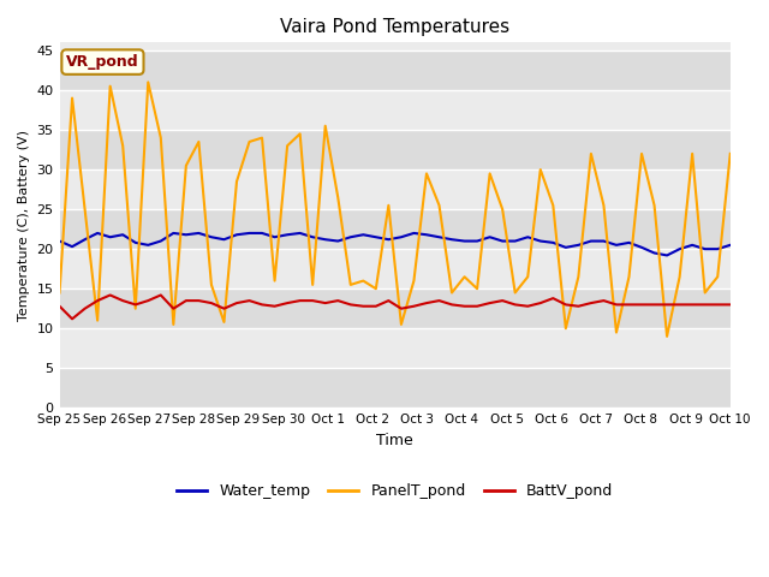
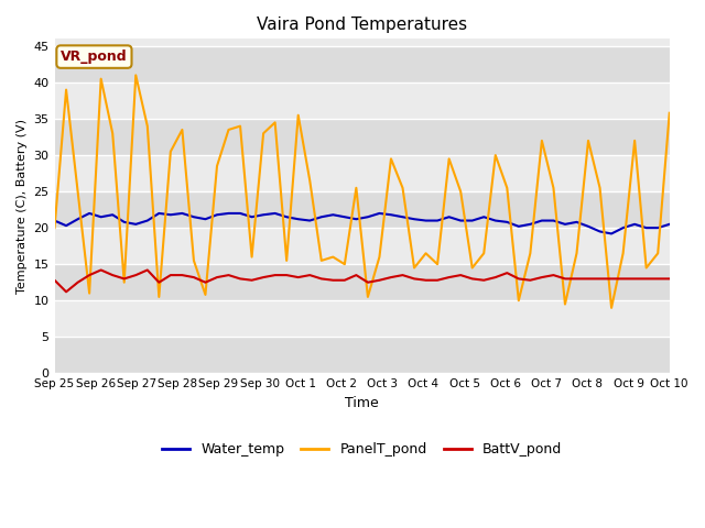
PanelT_pond/Sep 25: 14.5 -> 20.0
PanelT_pond/Oct 10: 32.0 -> 35.8
